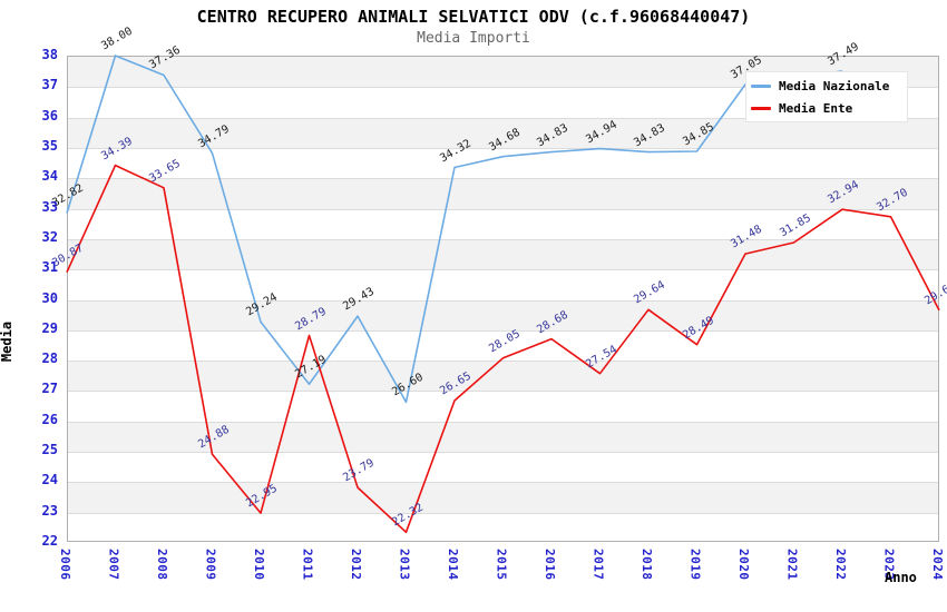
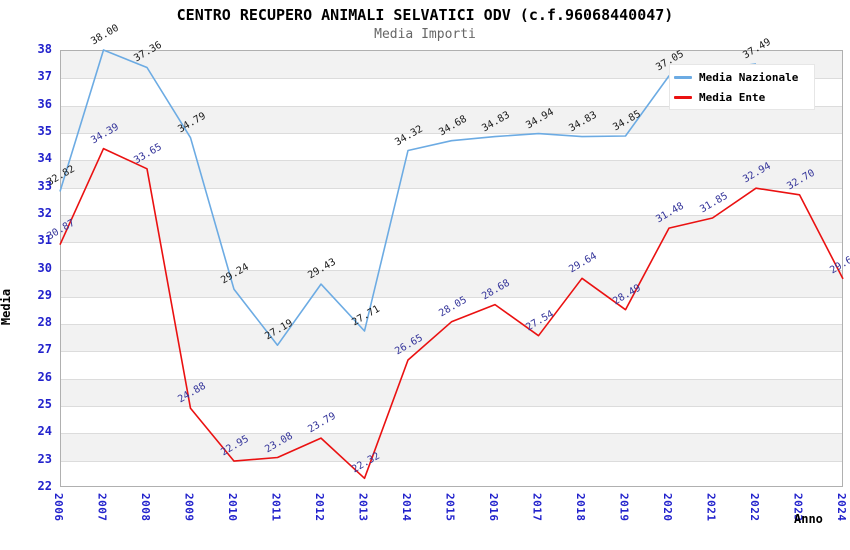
Media Ente/2011: 28.79 -> 23.08
Media Nazionale/2013: 26.60 -> 27.71
